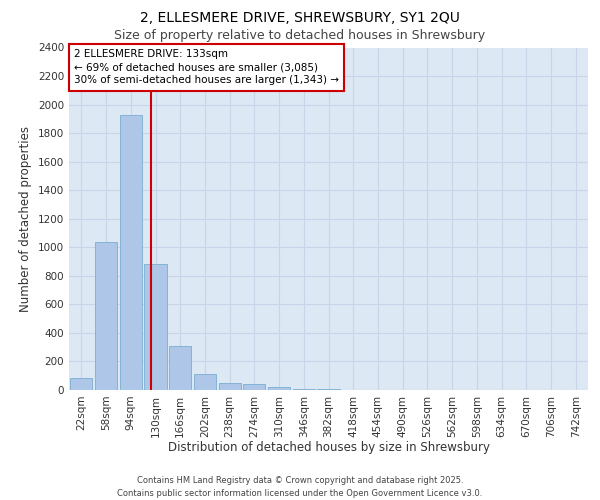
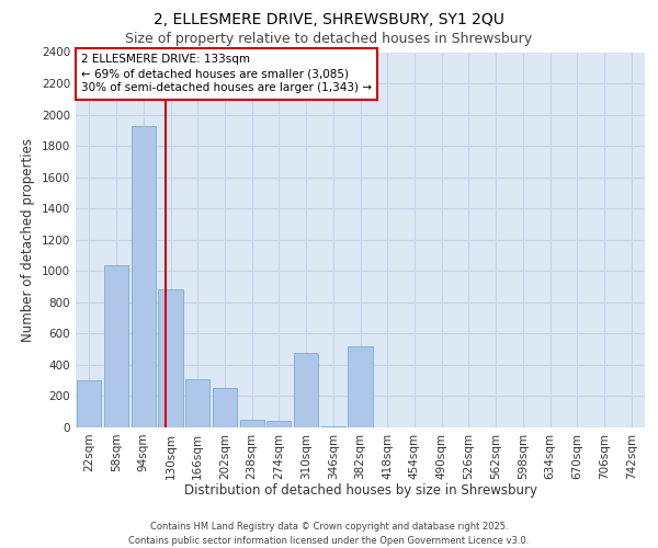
22sqm: 80 -> 300
202sqm: 110 -> 250
310sqm: 20 -> 480
382sqm: 10 -> 520
